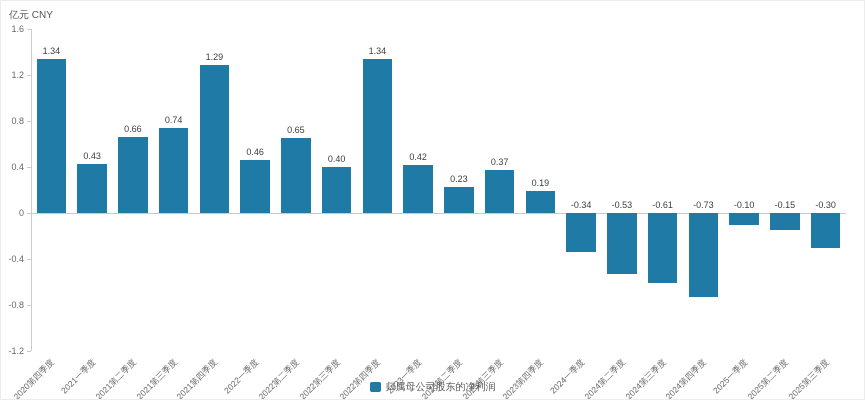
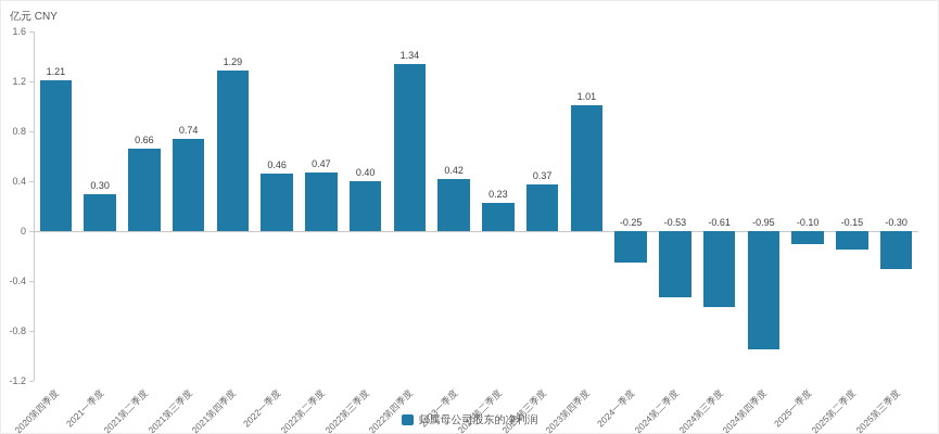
2020第四季度: 1.34 -> 1.21
2021一季度: 0.43 -> 0.30
2022第二季度: 0.65 -> 0.47
2023第四季度: 0.19 -> 1.01
2024一季度: -0.34 -> -0.25
2024第四季度: -0.73 -> -0.95
